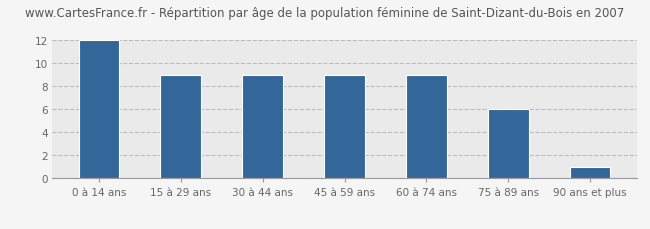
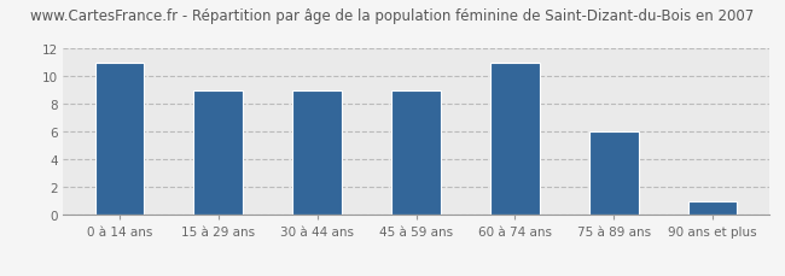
0 à 14 ans: 12 -> 11
60 à 74 ans: 9 -> 11
